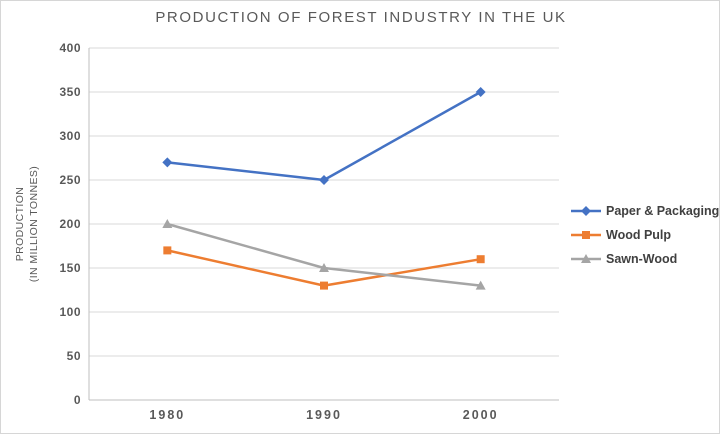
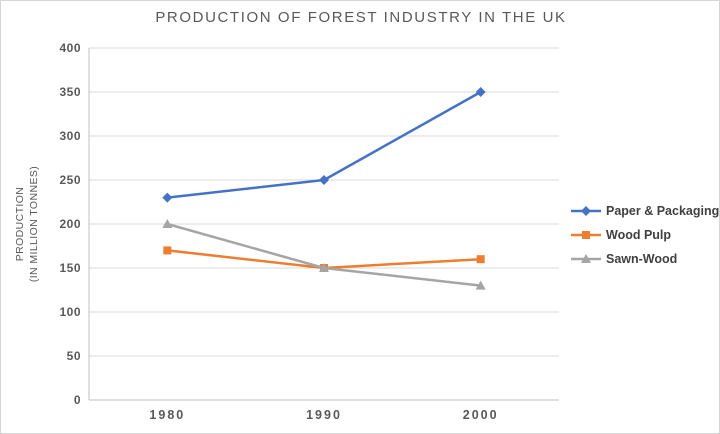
Paper & Packaging/1980: 270 -> 230
Wood Pulp/1990: 130 -> 150
